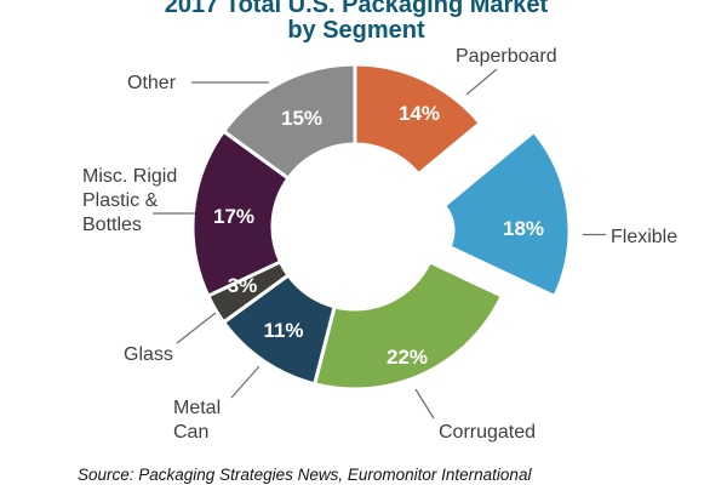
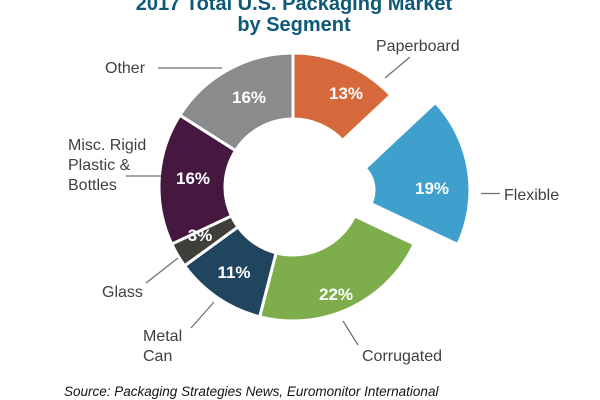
Paperboard: 14% -> 13%
Flexible: 18% -> 19%
Misc. Rigid Plastic & Bottles: 17% -> 16%
Other: 15% -> 16%
